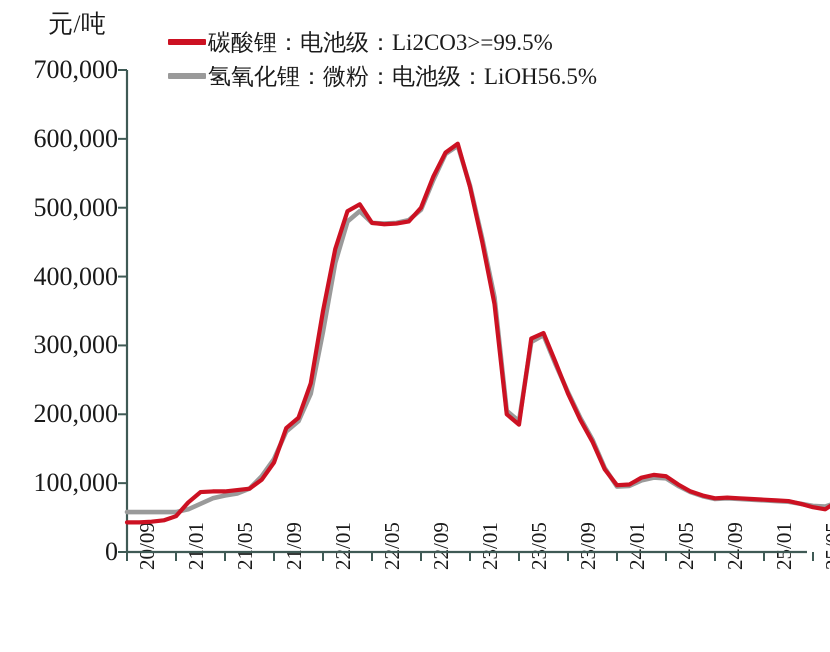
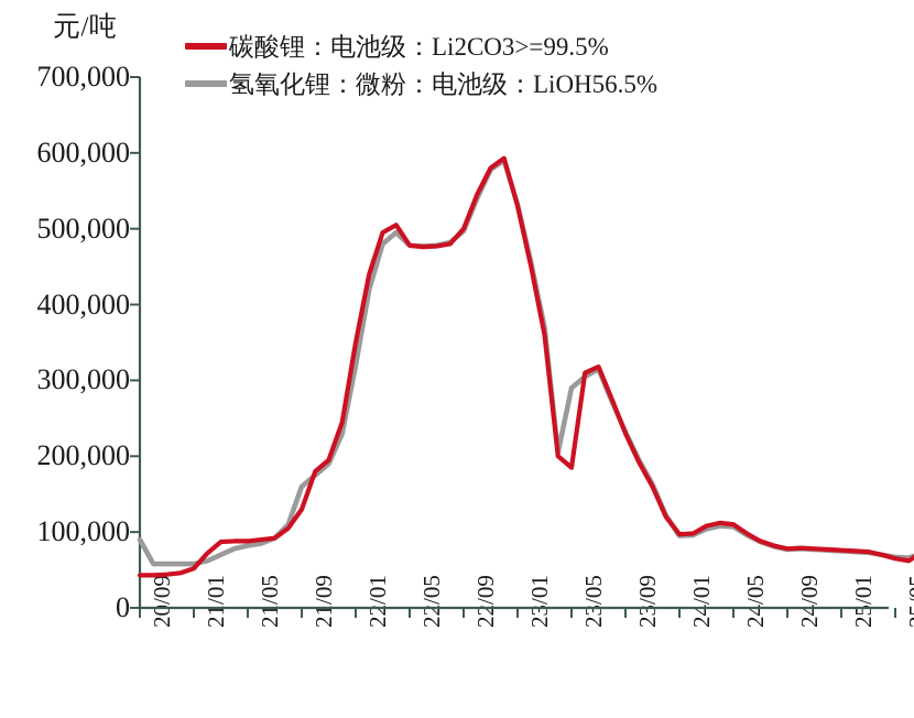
氢氧化锂：微粉：电池级：LiOH56.5%/20/09: 60000 -> 90000
氢氧化锂：微粉：电池级：LiOH56.5%/21/09: 140000 -> 160000
氢氧化锂：微粉：电池级：LiOH56.5%/23/05: 190000 -> 290000
